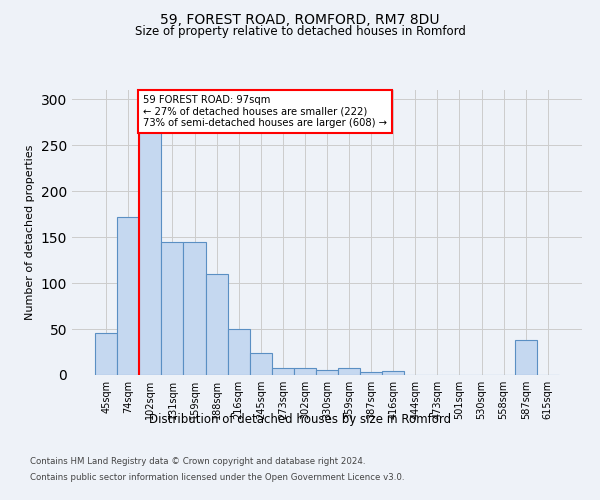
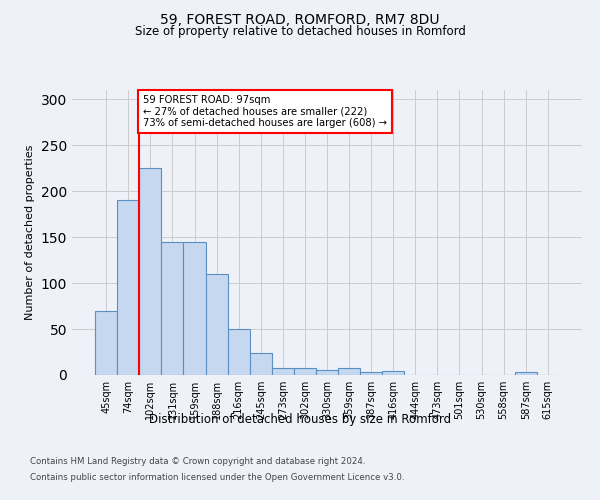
45sqm: 46 -> 70
74sqm: 172 -> 190
102sqm: 266 -> 225
587sqm: 38 -> 3
